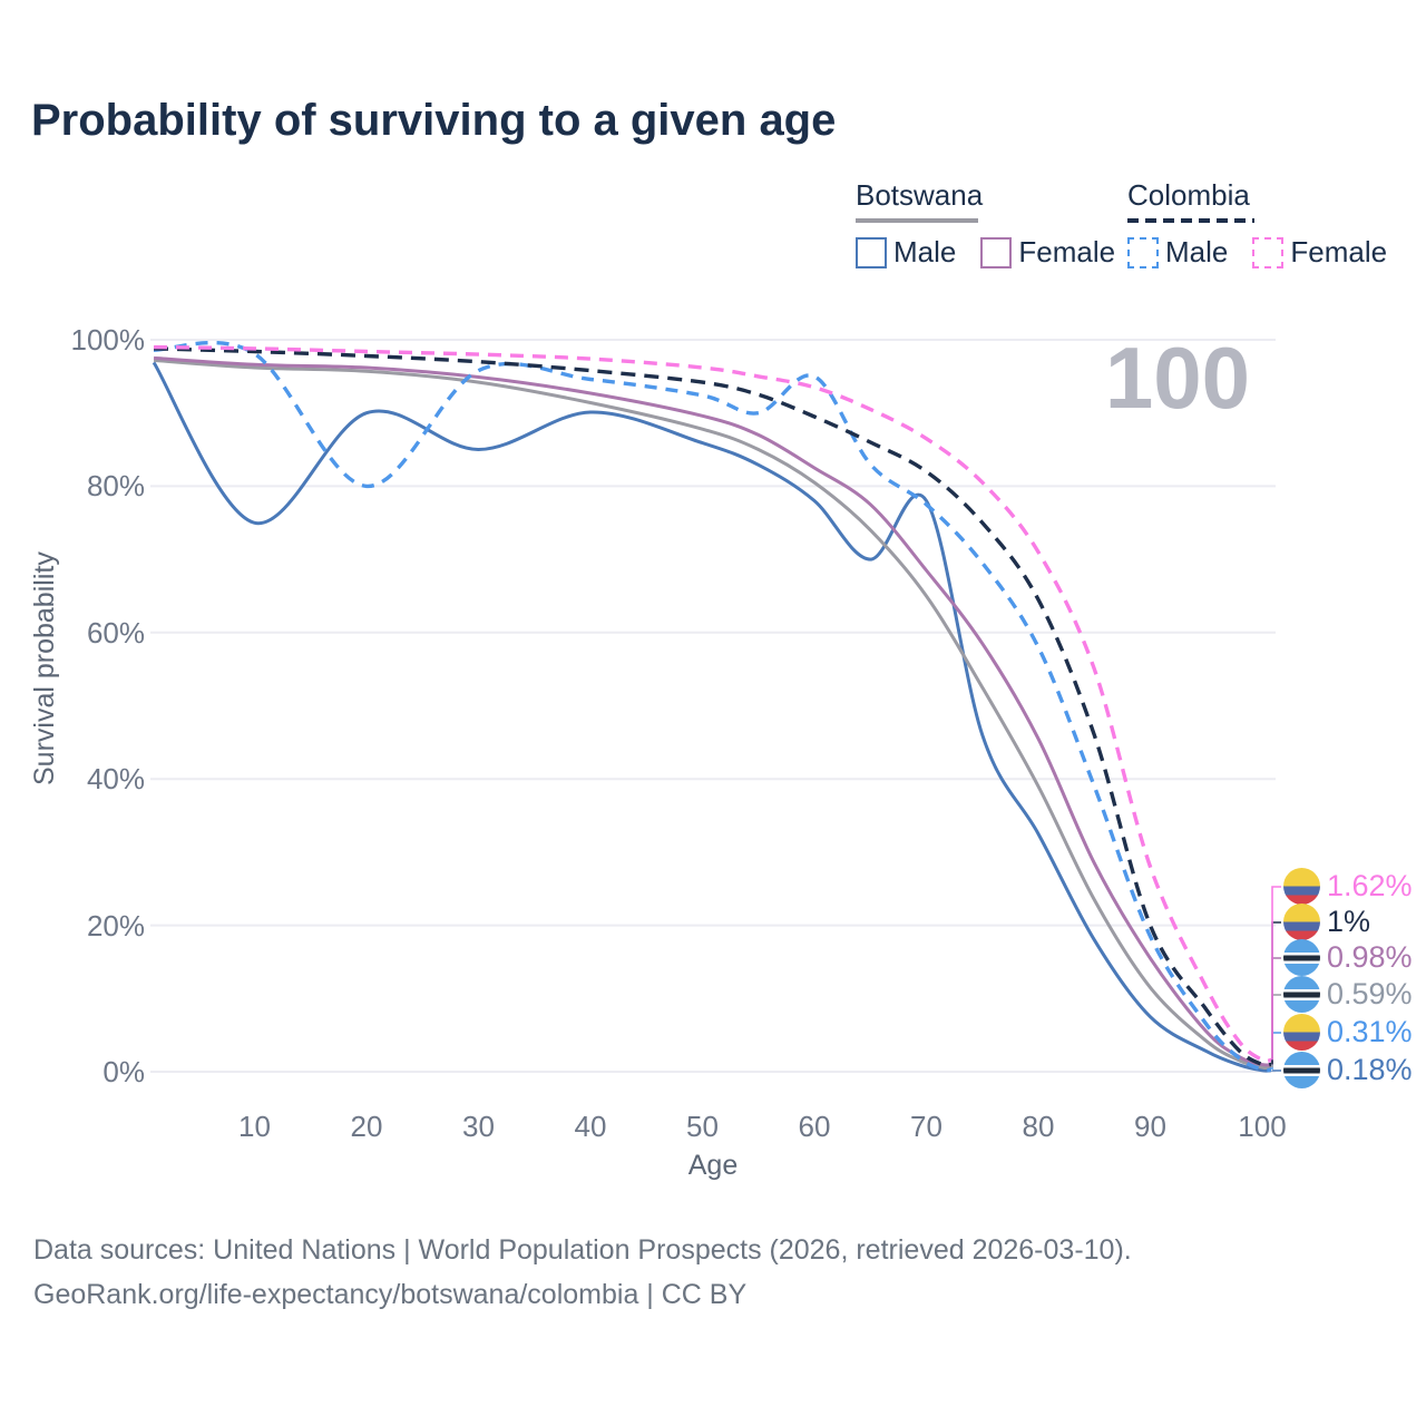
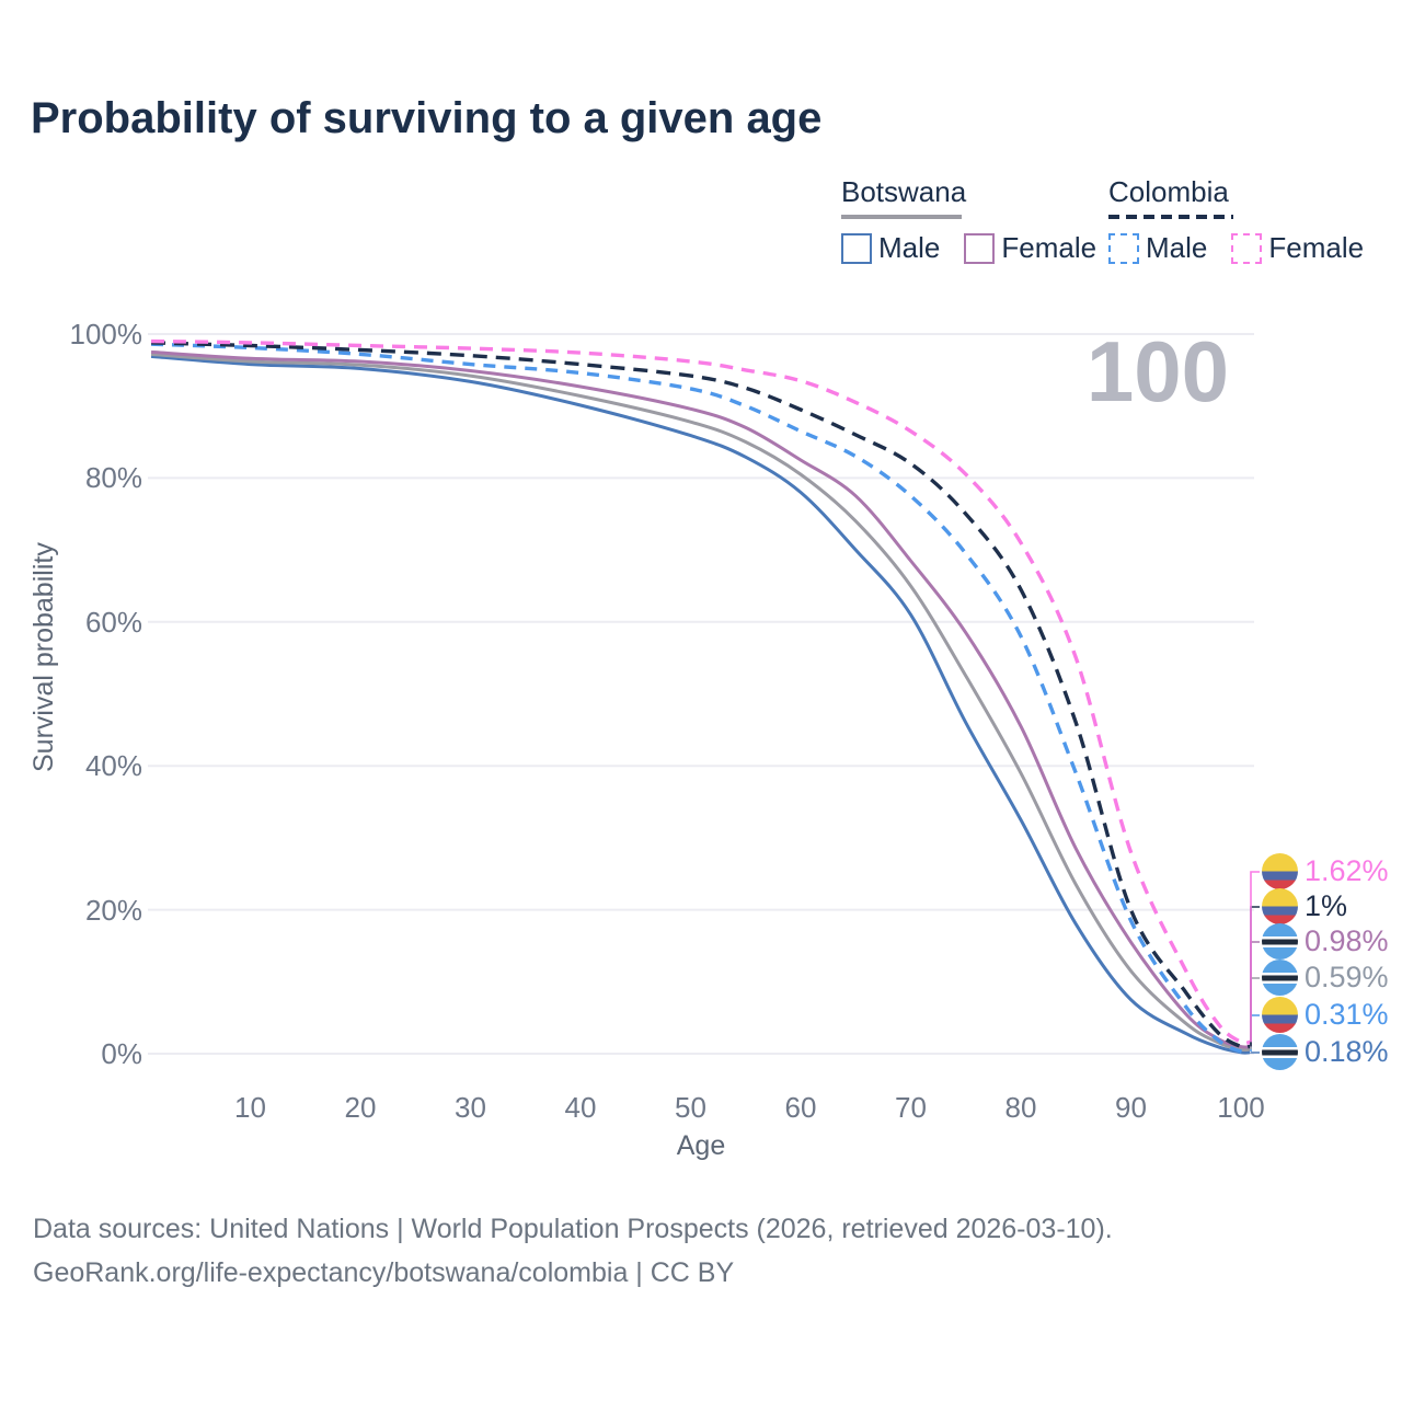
Botswana Male/10: 75% -> 96%
Botswana Male/20: 90% -> 95%
Colombia Male/20: 80% -> 97%
Botswana Male/30: 85% -> 93%
Colombia Male/60: 95% -> 86%
Botswana Male/70: 78% -> 61%
